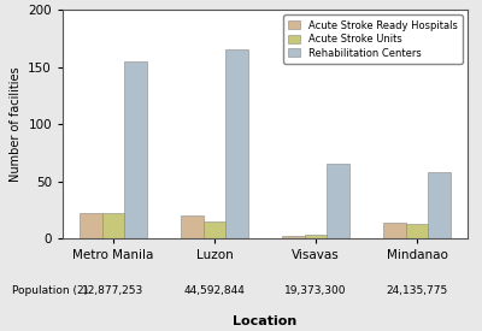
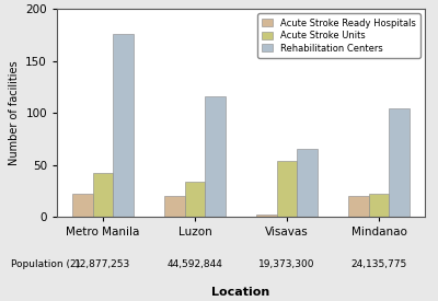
Acute Stroke Units/Metro Manila: 22 -> 42
Rehabilitation Centers/Metro Manila: 155 -> 176
Acute Stroke Units/Luzon: 15 -> 34
Rehabilitation Centers/Luzon: 165 -> 116
Acute Stroke Units/Visavas: 3 -> 54
Acute Stroke Ready Hospitals/Mindanao: 14 -> 20
Acute Stroke Units/Mindanao: 13 -> 22
Rehabilitation Centers/Mindanao: 58 -> 104
